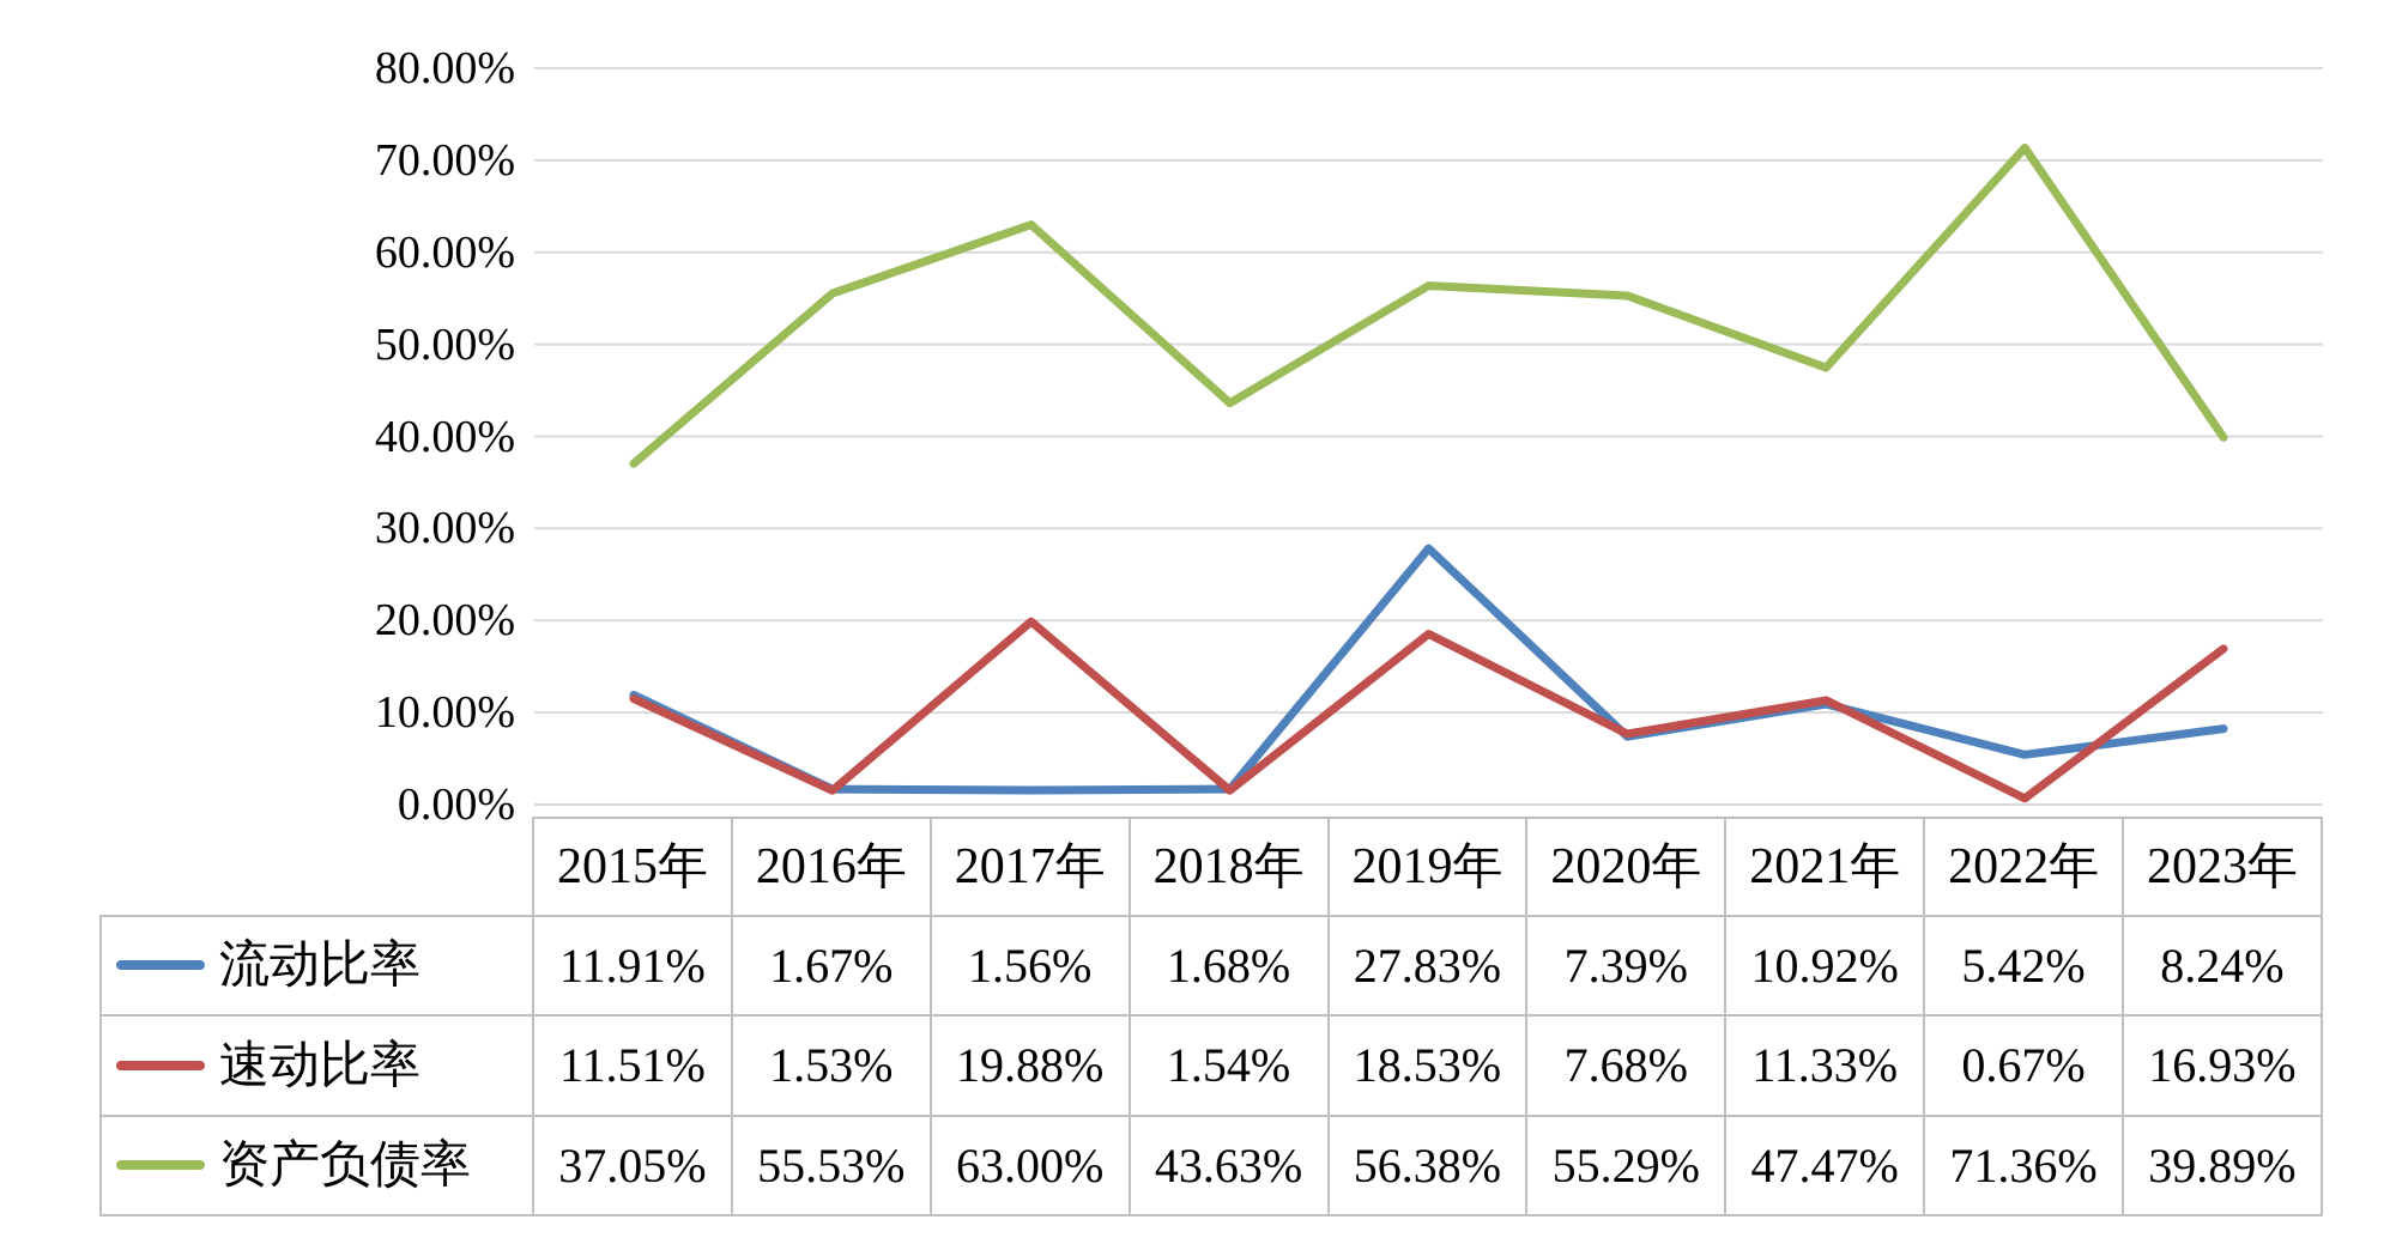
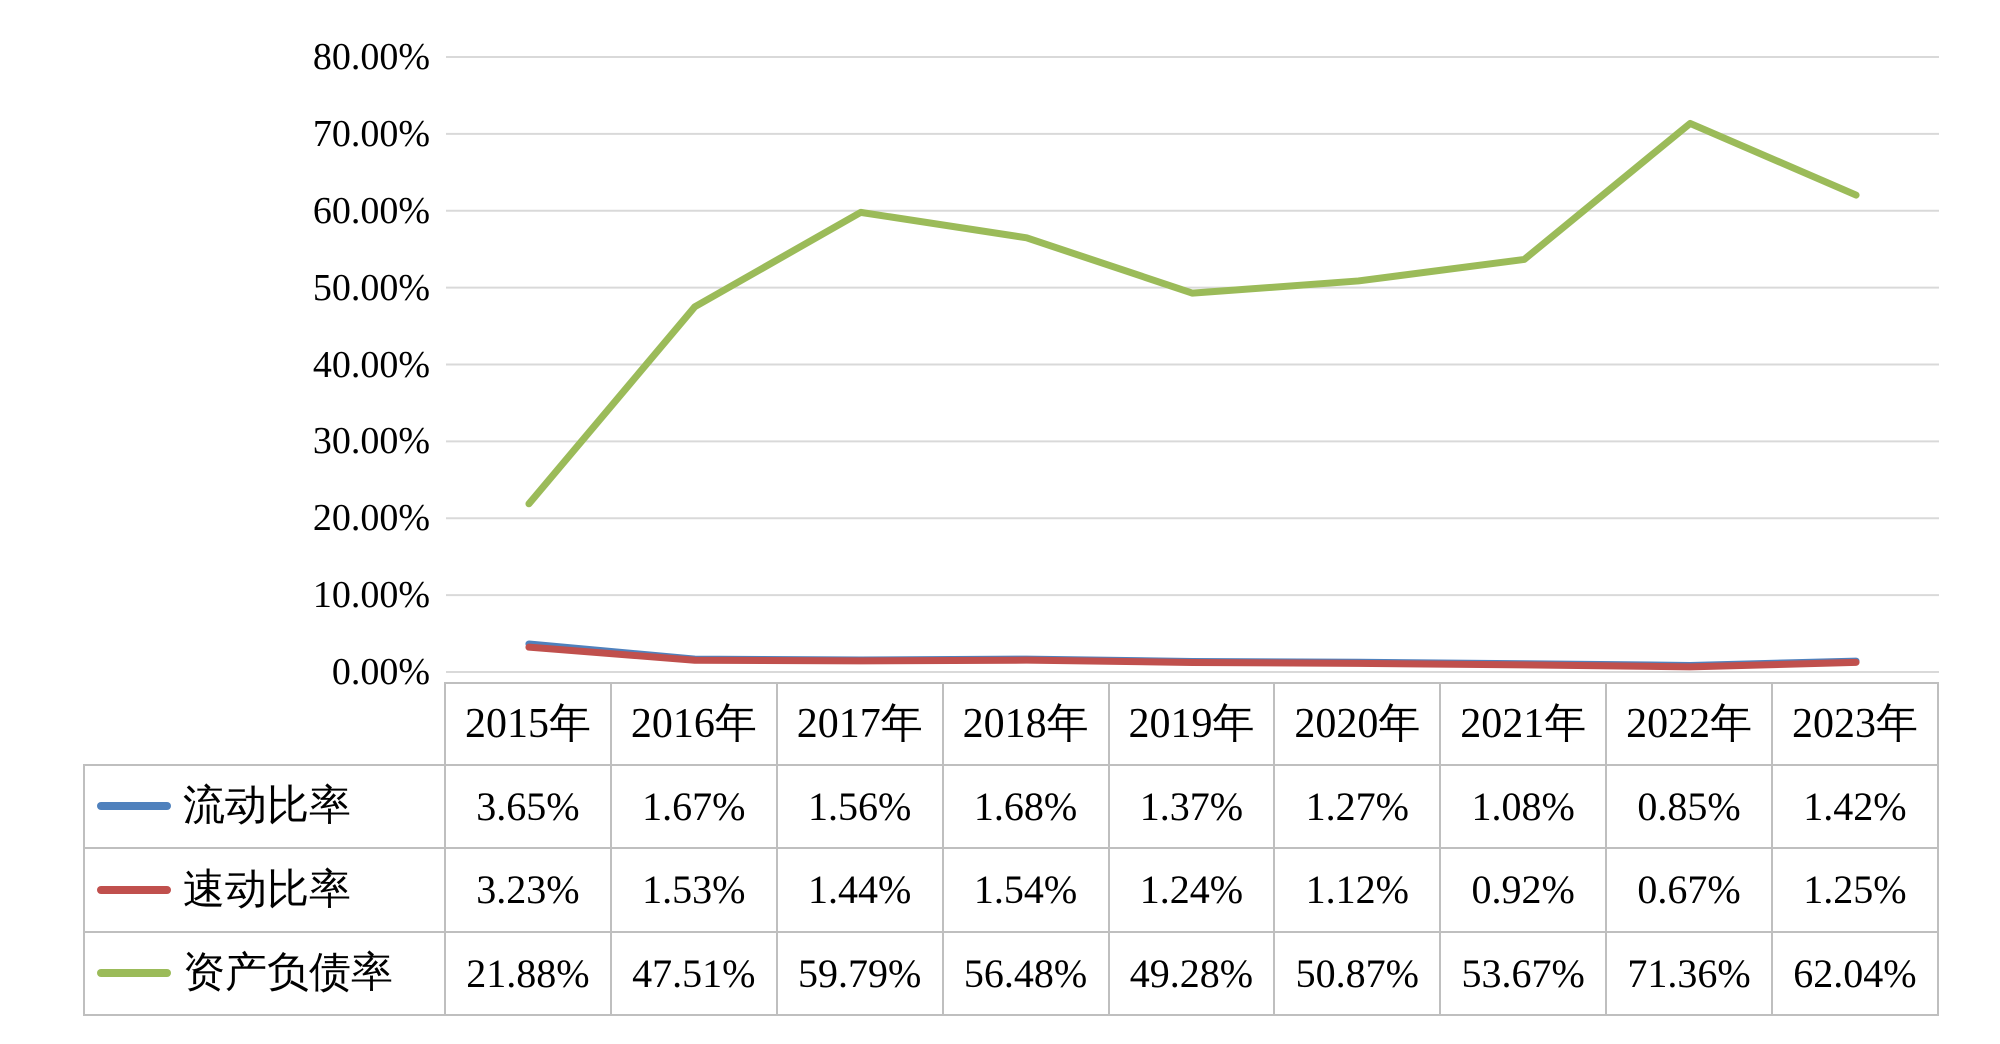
流动比率/2015年: 11.91% -> 3.65%
速动比率/2015年: 11.51% -> 3.23%
资产负债率/2015年: 37.05% -> 21.88%
资产负债率/2016年: 55.53% -> 47.51%
速动比率/2017年: 19.88% -> 1.44%
资产负债率/2017年: 63.00% -> 59.79%
资产负债率/2018年: 43.63% -> 56.48%
流动比率/2019年: 27.83% -> 1.37%
速动比率/2019年: 18.53% -> 1.24%
资产负债率/2019年: 56.38% -> 49.28%
流动比率/2020年: 7.39% -> 1.27%
速动比率/2020年: 7.68% -> 1.12%
资产负债率/2020年: 55.29% -> 50.87%
流动比率/2021年: 10.92% -> 1.08%
速动比率/2021年: 11.33% -> 0.92%
资产负债率/2021年: 47.47% -> 53.67%
流动比率/2022年: 5.42% -> 0.85%
流动比率/2023年: 8.24% -> 1.42%
速动比率/2023年: 16.93% -> 1.25%
资产负债率/2023年: 39.89% -> 62.04%
